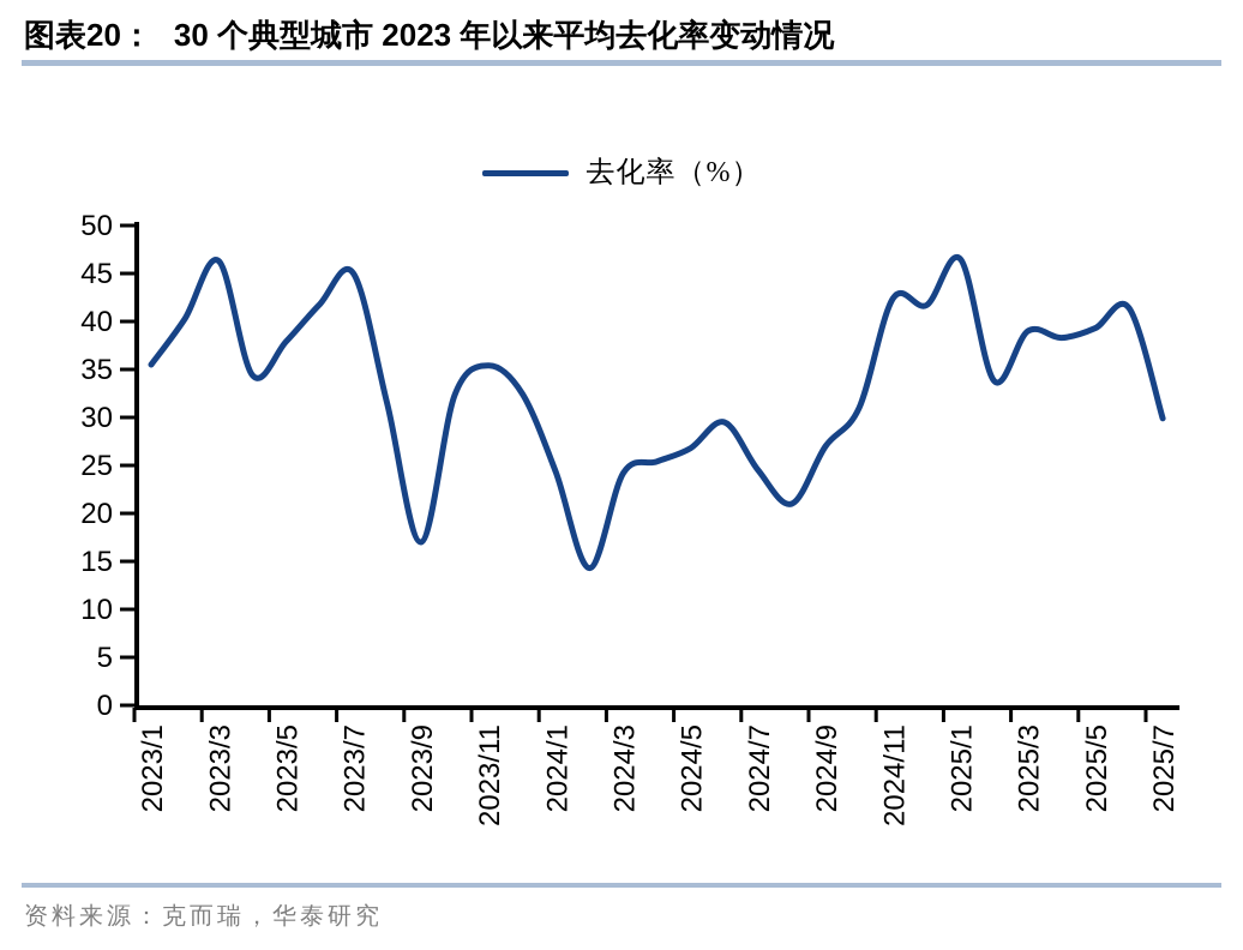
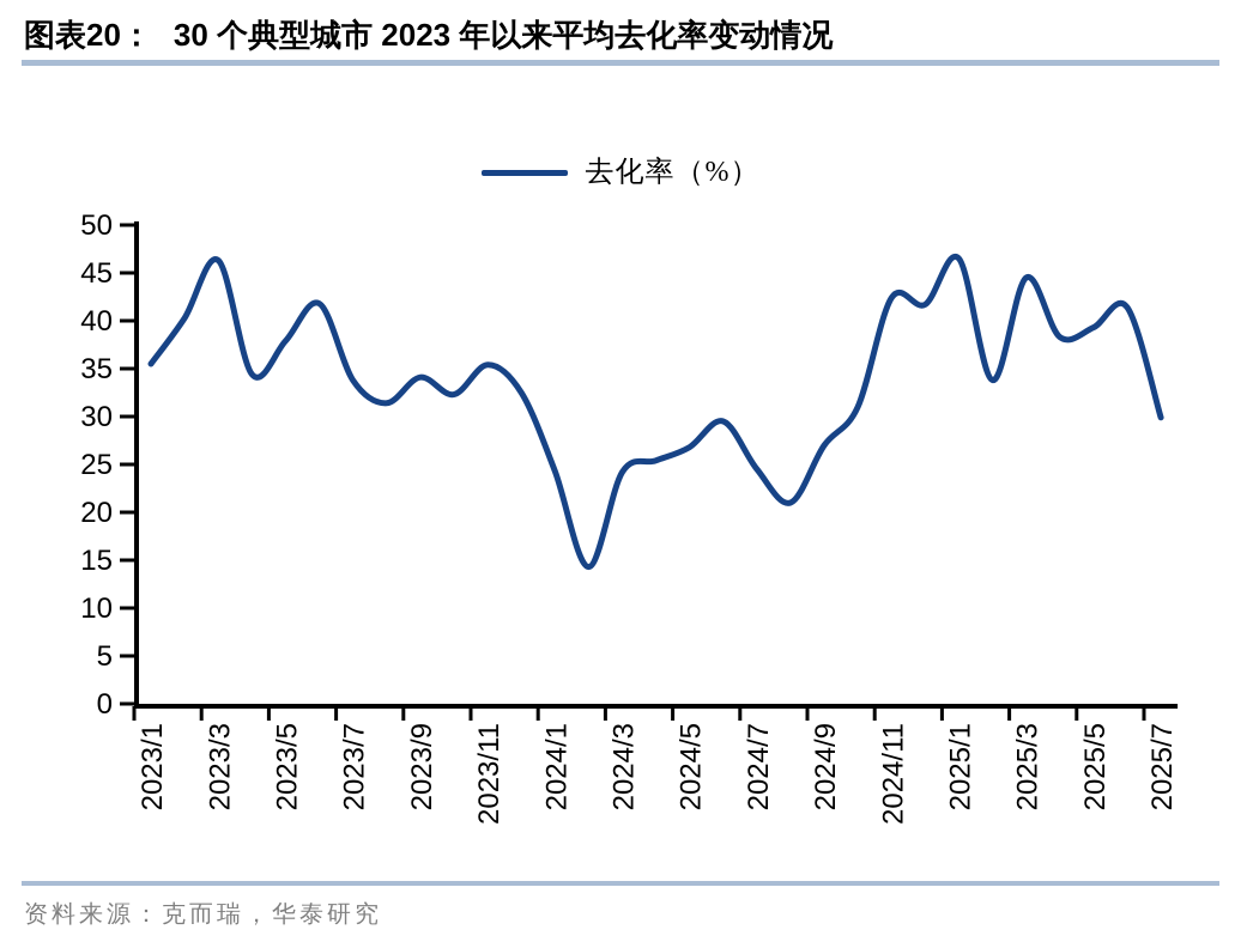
2023/7: 45 -> 34
2023/9: 17 -> 34
2025/3: 39 -> 44
